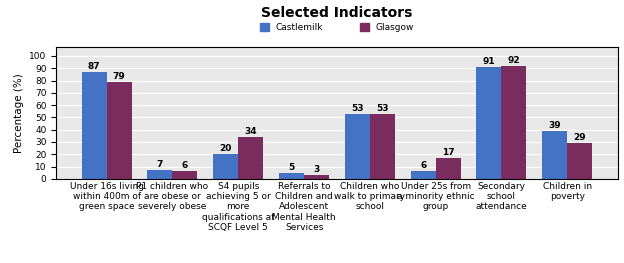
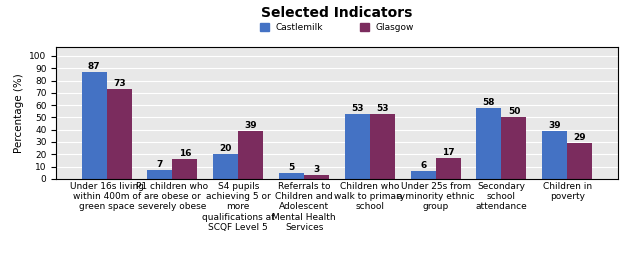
Glasgow/Under 16s living within 400m of green space: 79 -> 73
Glasgow/P1 children who are obese or severely obese: 6 -> 16
Glasgow/S4 pupils achieving 5 or more qualifications at SCQF Level 5: 34 -> 39
Castlemilk/Secondary school attendance: 91 -> 58
Glasgow/Secondary school attendance: 92 -> 50
